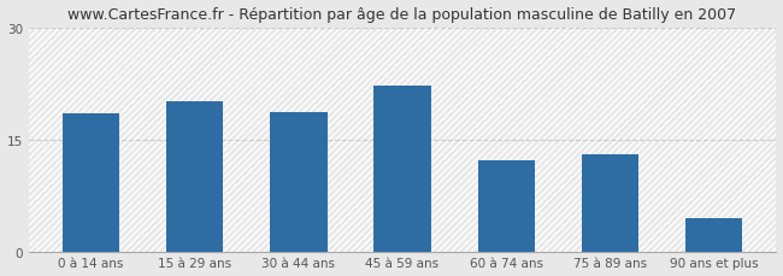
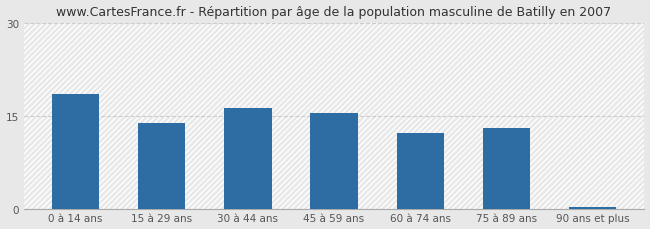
15 à 29 ans: 20.2 -> 13.8
30 à 44 ans: 18.6 -> 16.2
45 à 59 ans: 22.2 -> 15.4
90 ans et plus: 4.4 -> 0.2
